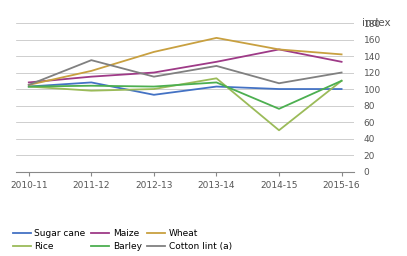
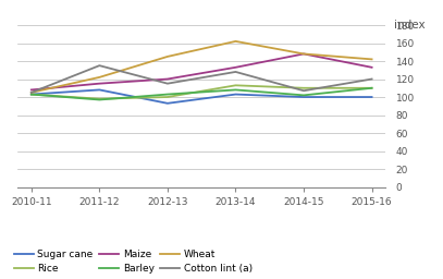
Barley/2011-12: 104 -> 97
Rice/2014-15: 50 -> 110
Barley/2014-15: 76 -> 102
